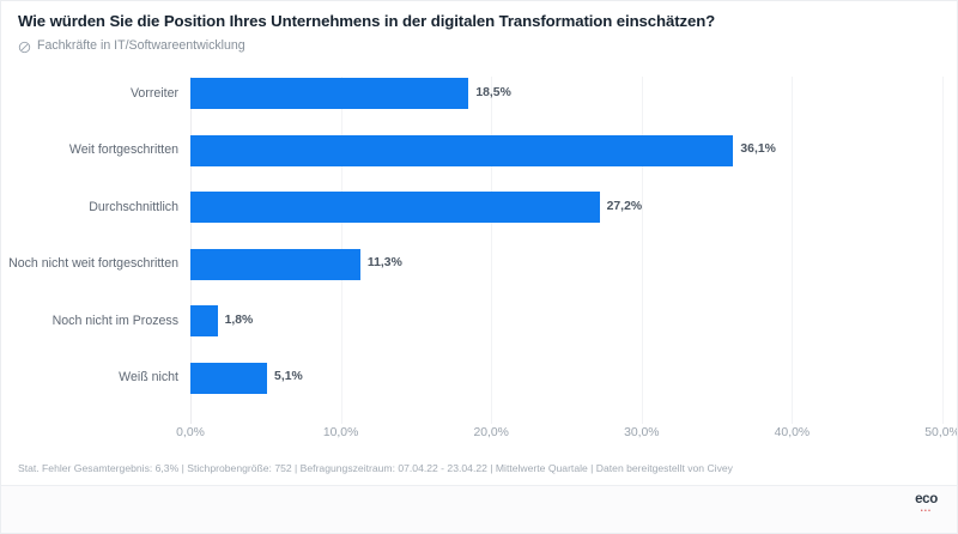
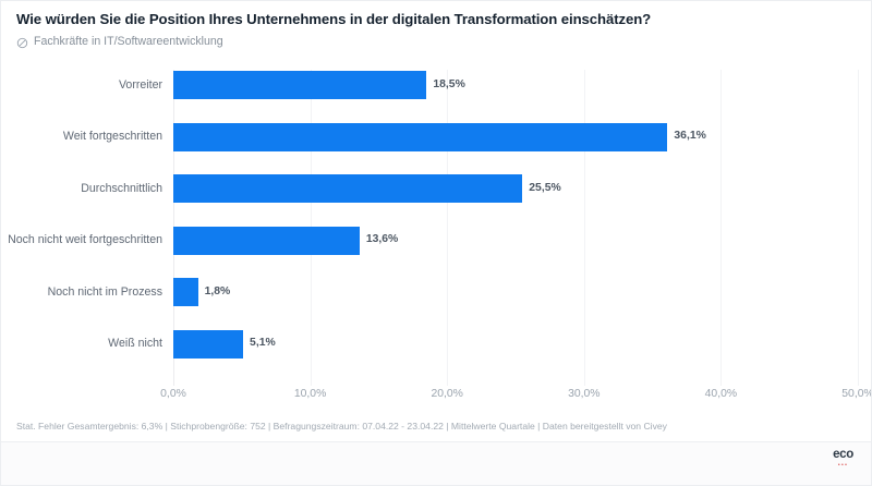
Durchschnittlich: 27,2% -> 25,5%
Noch nicht weit fortgeschritten: 11,3% -> 13,6%
